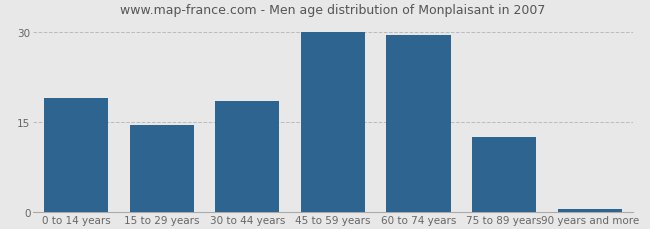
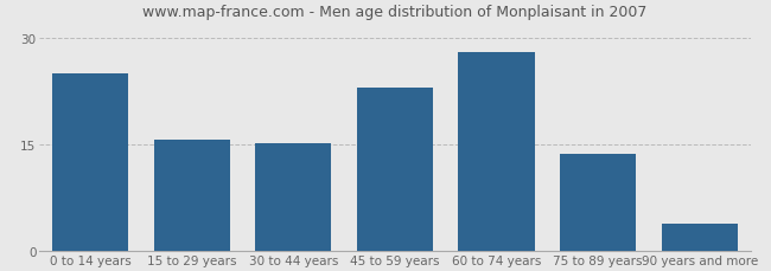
0 to 14 years: 19.0 -> 25.0
15 to 29 years: 14.5 -> 15.6
30 to 44 years: 18.5 -> 15.2
45 to 59 years: 30.0 -> 23.0
60 to 74 years: 29.5 -> 28.0
75 to 89 years: 12.5 -> 13.6
90 years and more: 0.5 -> 3.8
